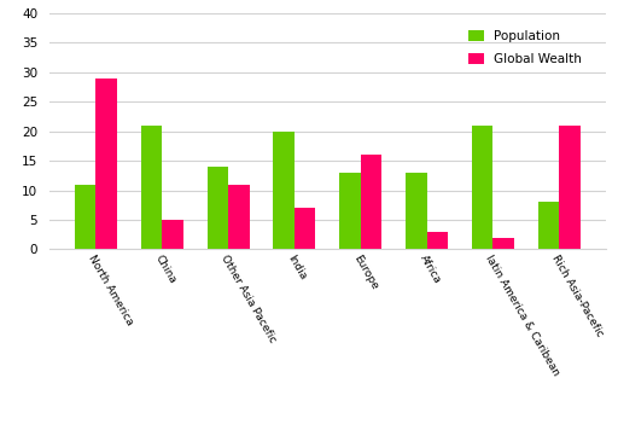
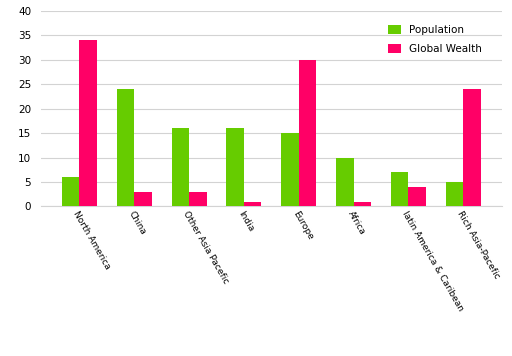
Population/North America: 11 -> 6
Global Wealth/North America: 29 -> 34
Population/China: 21 -> 24
Global Wealth/China: 5 -> 3
Population/Other Asia Pacefic: 14 -> 16
Global Wealth/Other Asia Pacefic: 11 -> 3
Population/India: 20 -> 16
Global Wealth/India: 7 -> 1
Population/Europe: 13 -> 15
Global Wealth/Europe: 16 -> 30
Population/Africa: 13 -> 10
Global Wealth/Africa: 3 -> 1
Population/latin America & Caribean: 21 -> 7
Global Wealth/latin America & Caribean: 2 -> 4
Population/Rich Asia-Pacefic: 8 -> 5
Global Wealth/Rich Asia-Pacefic: 21 -> 24
